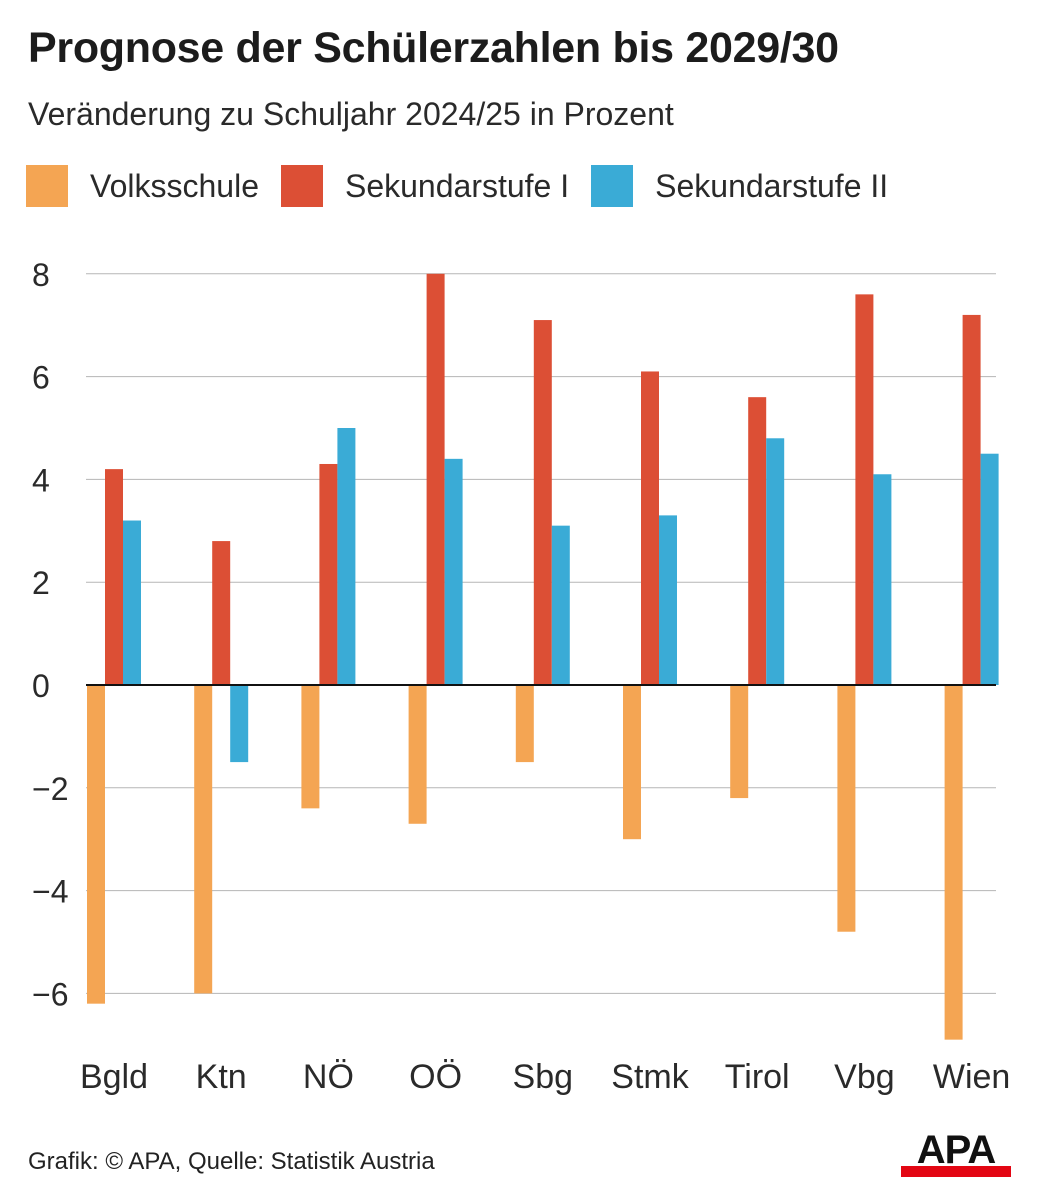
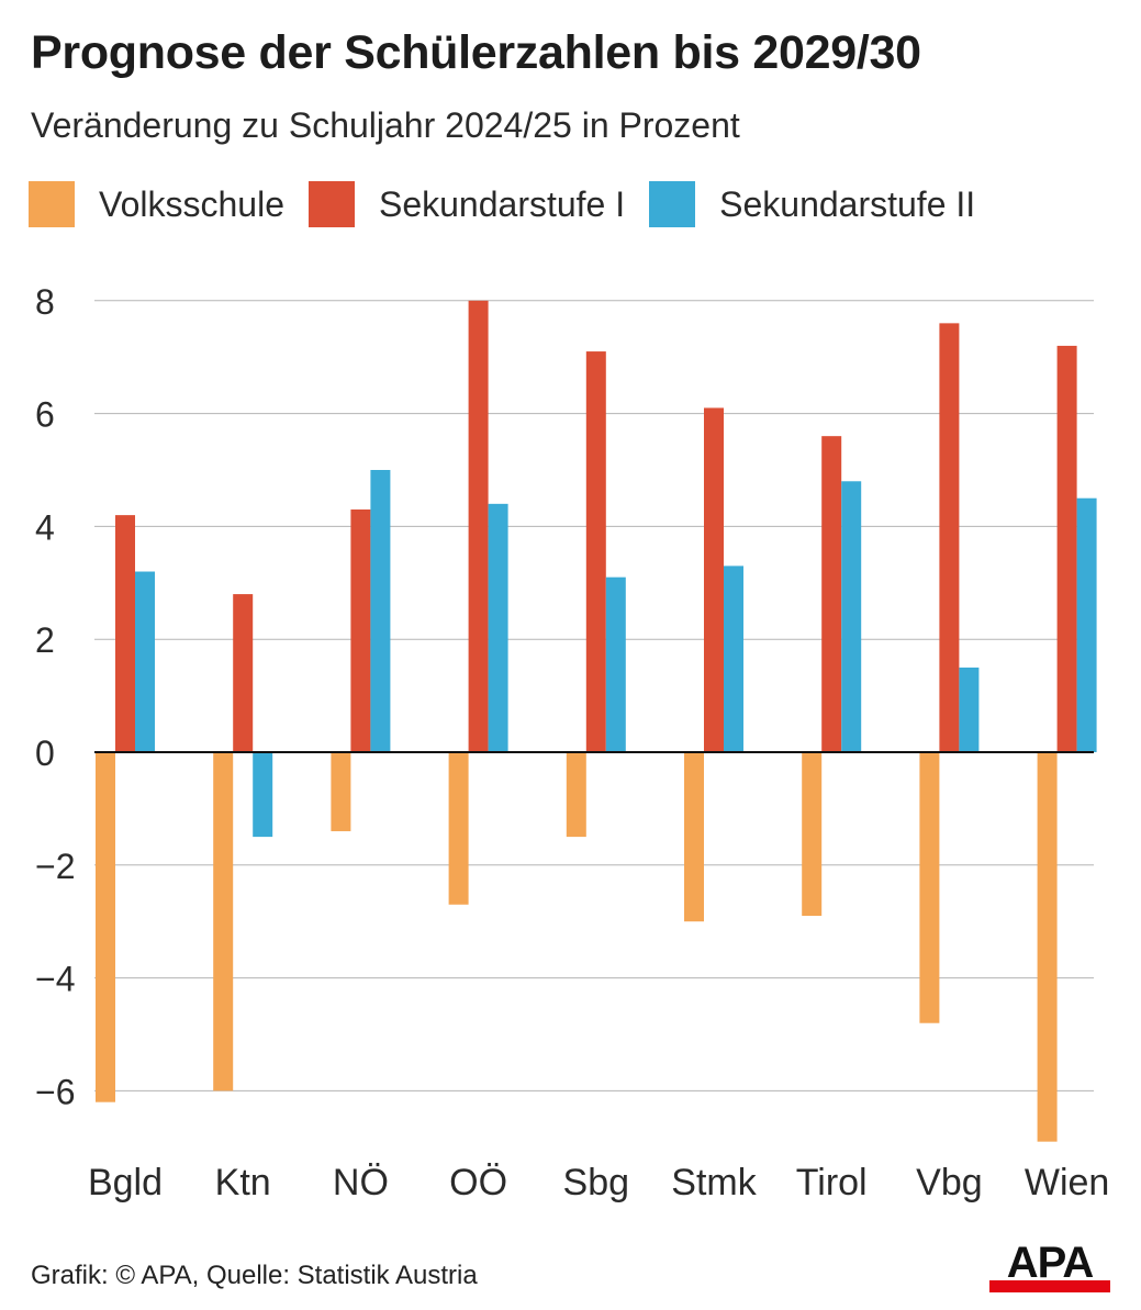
Volksschule/NÖ: -2.4 -> -1.4
Volksschule/Tirol: -2.2 -> -2.9
Sekundarstufe II/Vbg: 4.1 -> 1.5
